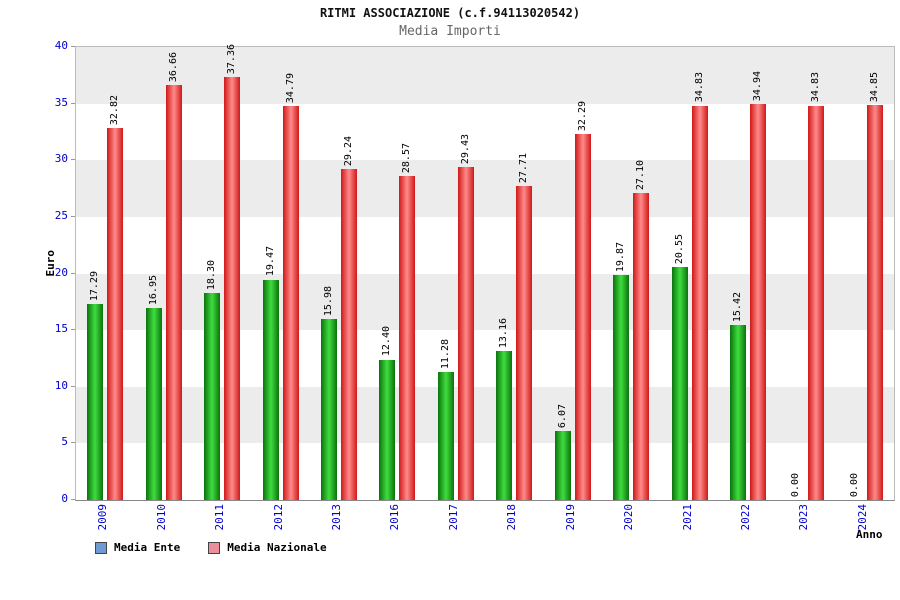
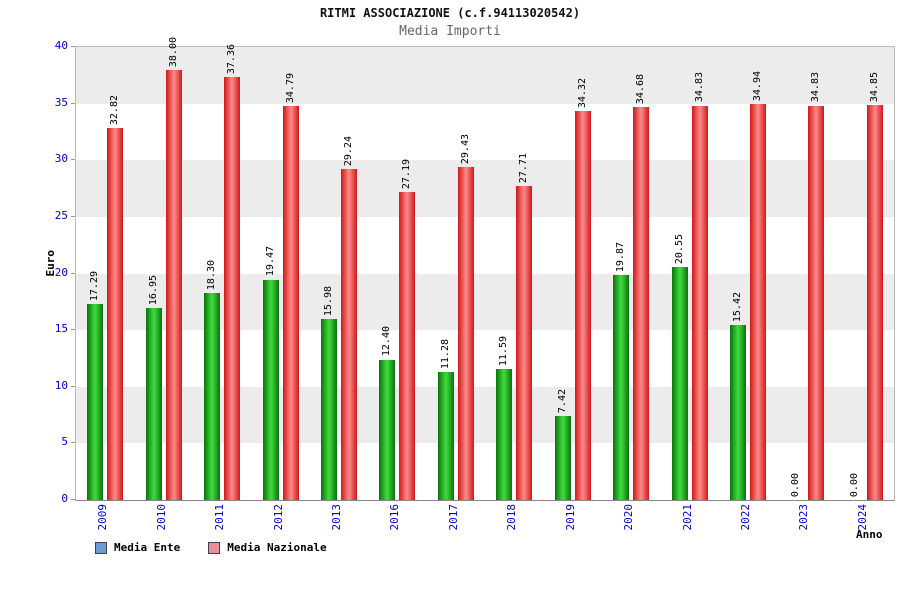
Media Nazionale/2010: 36.66 -> 38.00
Media Nazionale/2016: 28.57 -> 27.19
Media Ente/2018: 13.16 -> 11.59
Media Ente/2019: 6.07 -> 7.42
Media Nazionale/2019: 32.29 -> 34.32
Media Nazionale/2020: 27.10 -> 34.68
